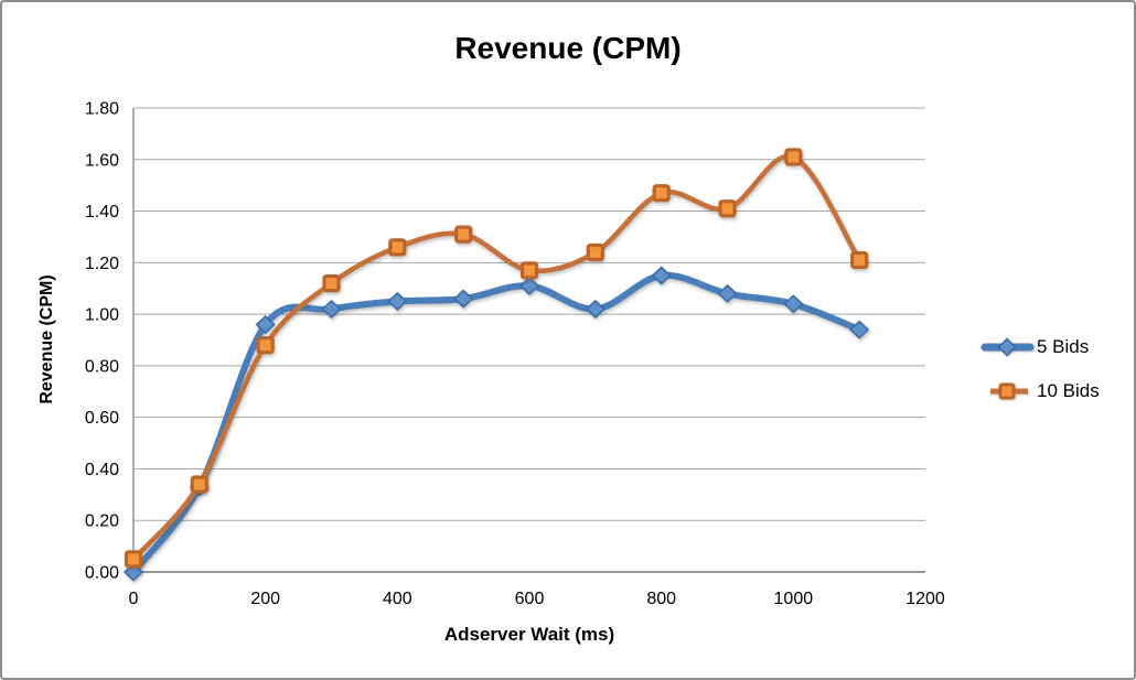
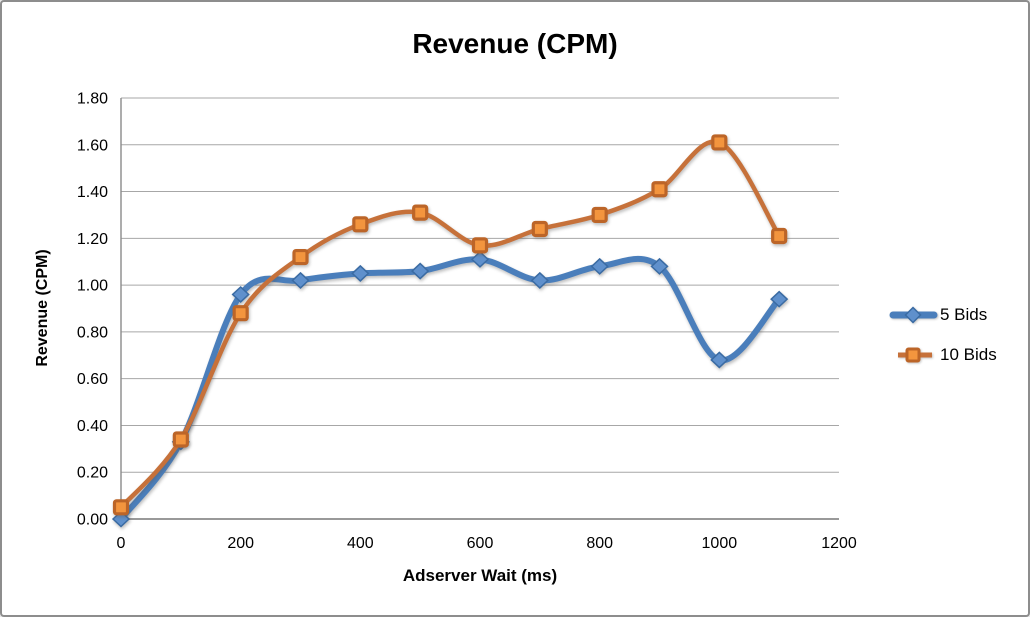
5 Bids/800: 1.15 -> 1.08
10 Bids/800: 1.47 -> 1.30
5 Bids/1000: 1.04 -> 0.68
